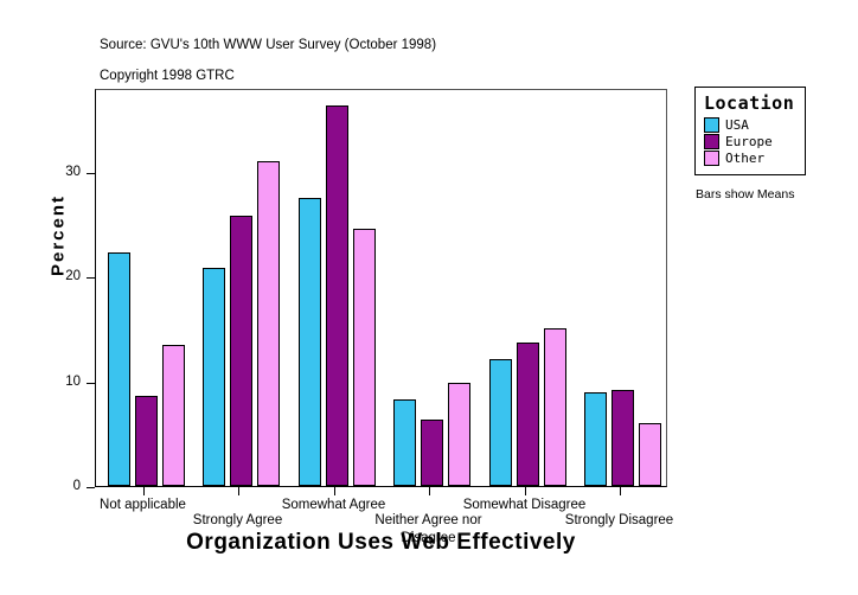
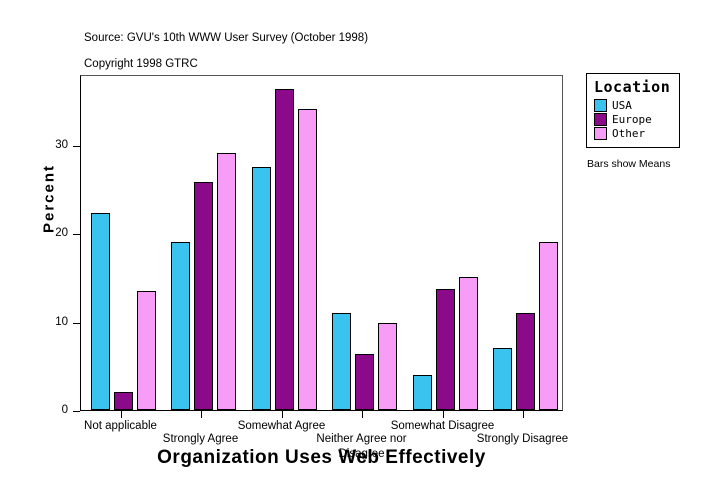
Europe/Not applicable: 9 -> 2
USA/Strongly Agree: 21 -> 19
Other/Strongly Agree: 31 -> 29
Other/Somewhat Agree: 24 -> 34
USA/Neither Agree nor Disagree: 8 -> 11
USA/Somewhat Disagree: 12 -> 4
USA/Strongly Disagree: 9 -> 7
Europe/Strongly Disagree: 9 -> 11
Other/Strongly Disagree: 6 -> 19
